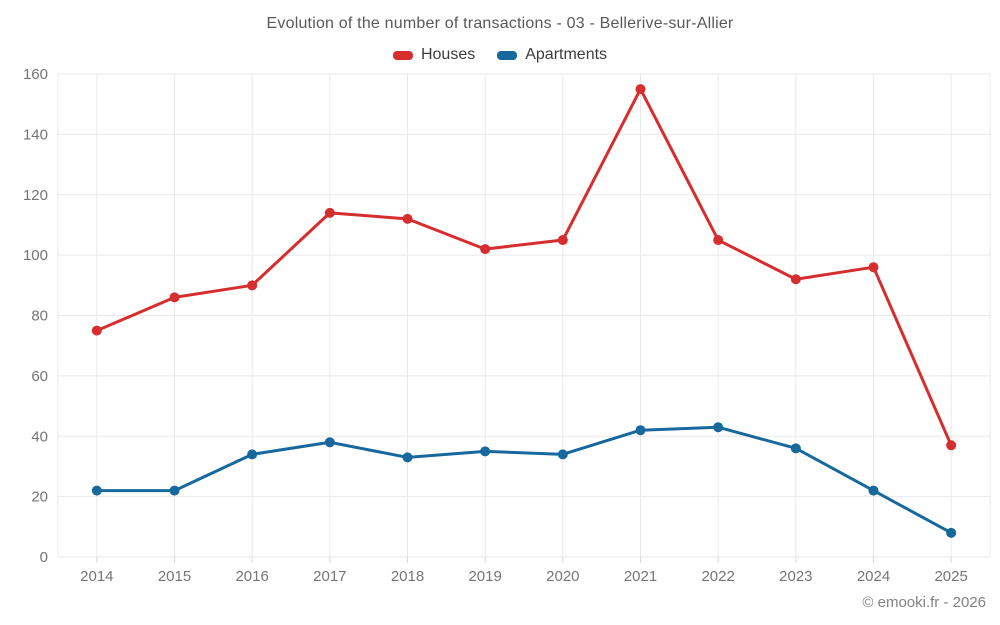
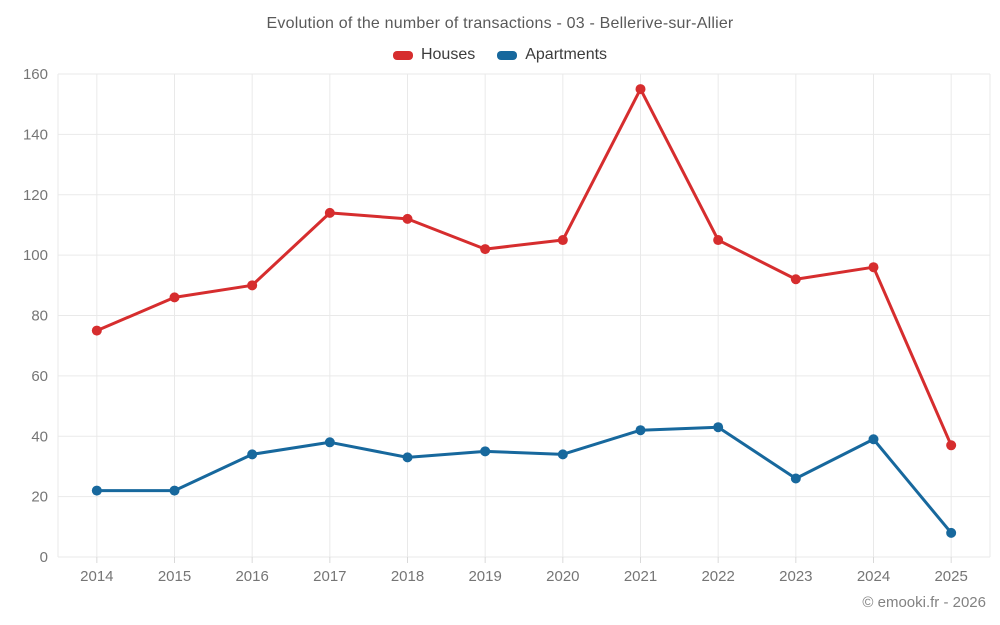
Apartments/2023: 36 -> 26
Apartments/2024: 22 -> 39
